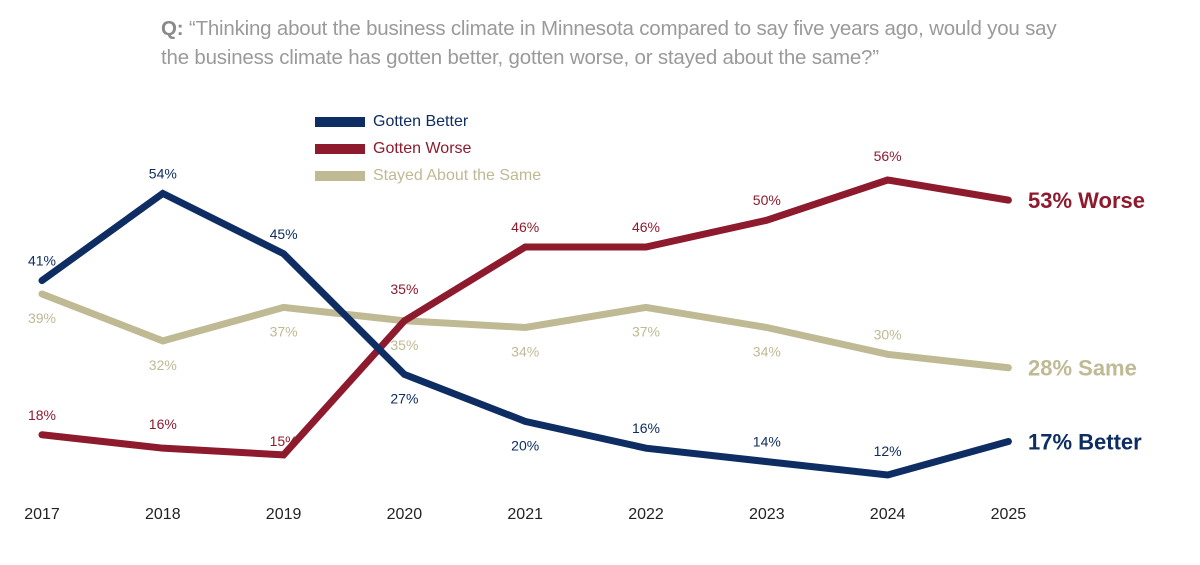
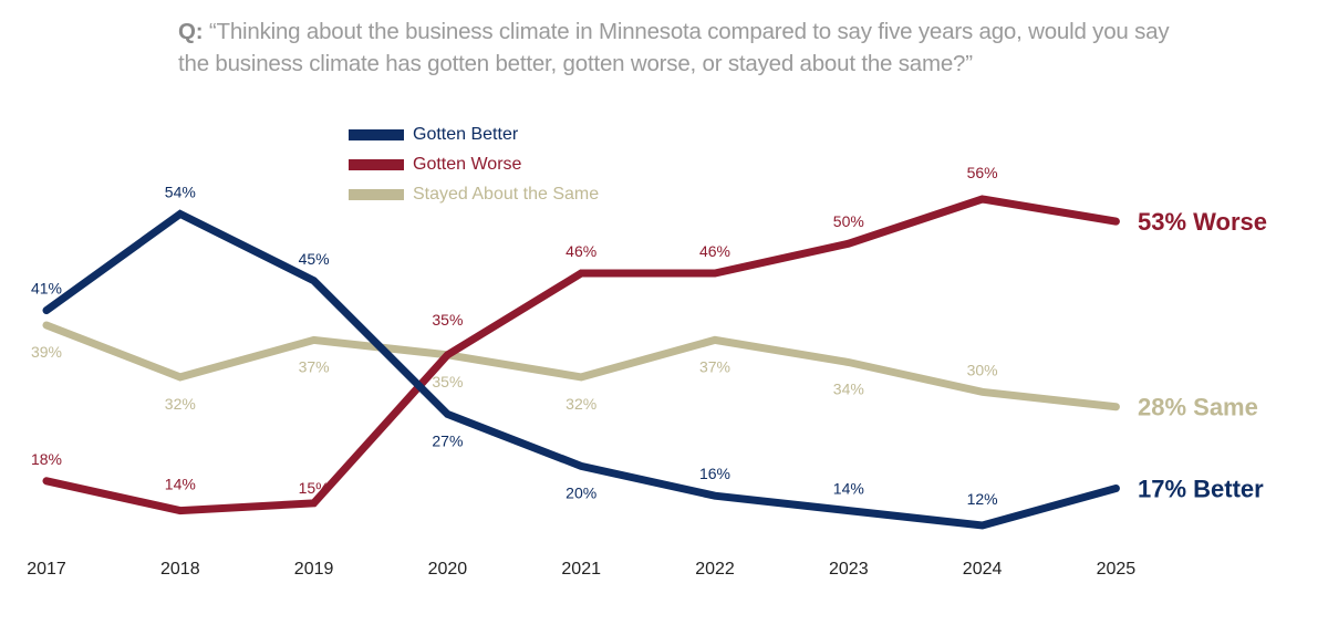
Gotten Worse/2018: 16% -> 14%
Stayed About the Same/2021: 34% -> 32%
